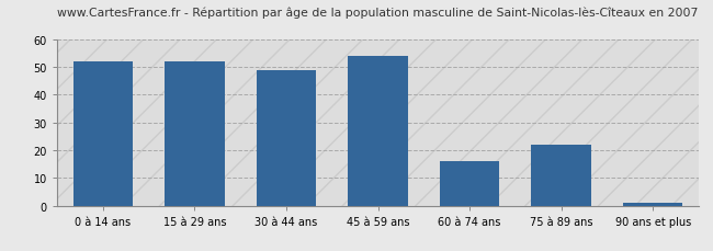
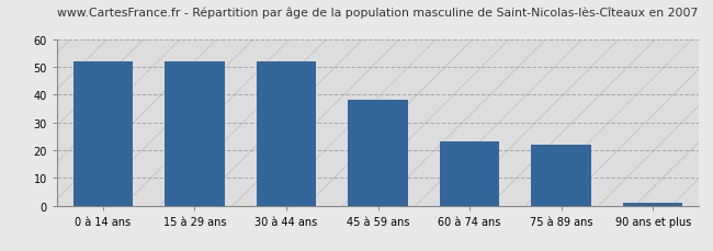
30 à 44 ans: 49 -> 52
45 à 59 ans: 54 -> 38
60 à 74 ans: 16 -> 23
